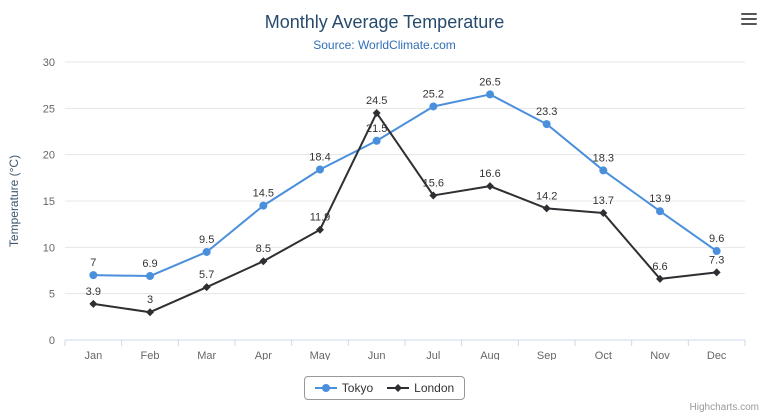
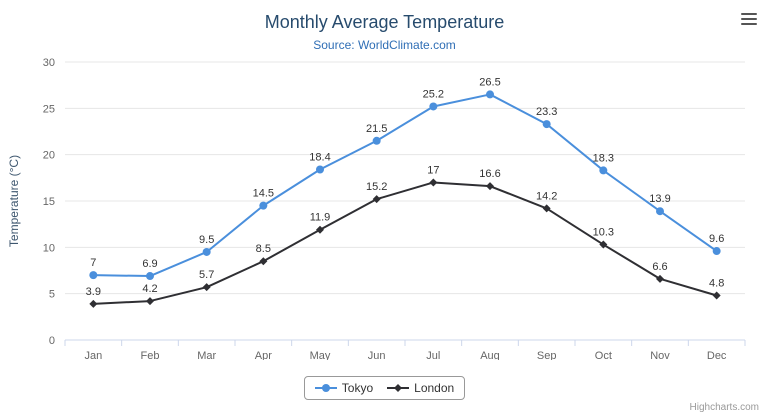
London/Feb: 3 -> 4.2
London/Jun: 24.5 -> 15.2
London/Jul: 15.6 -> 17
London/Oct: 13.7 -> 10.3
London/Dec: 7.3 -> 4.8
